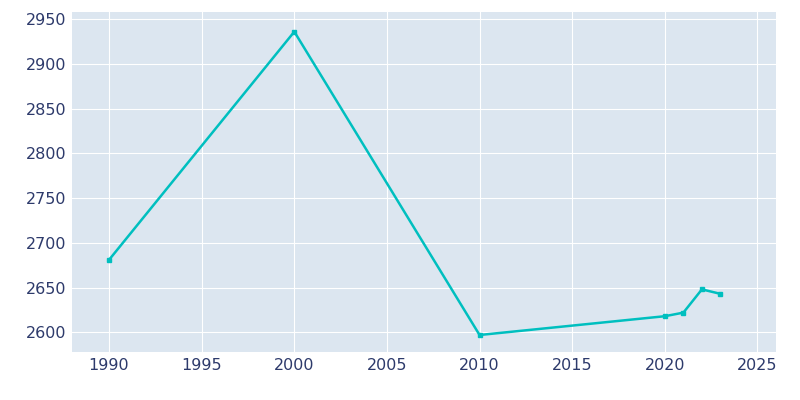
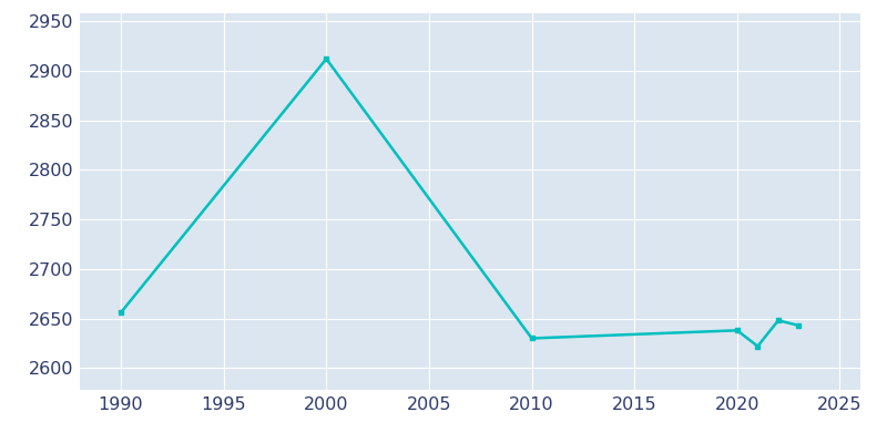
1990: 2681 -> 2656
2000: 2936 -> 2912
2010: 2597 -> 2630
2020: 2618 -> 2638
